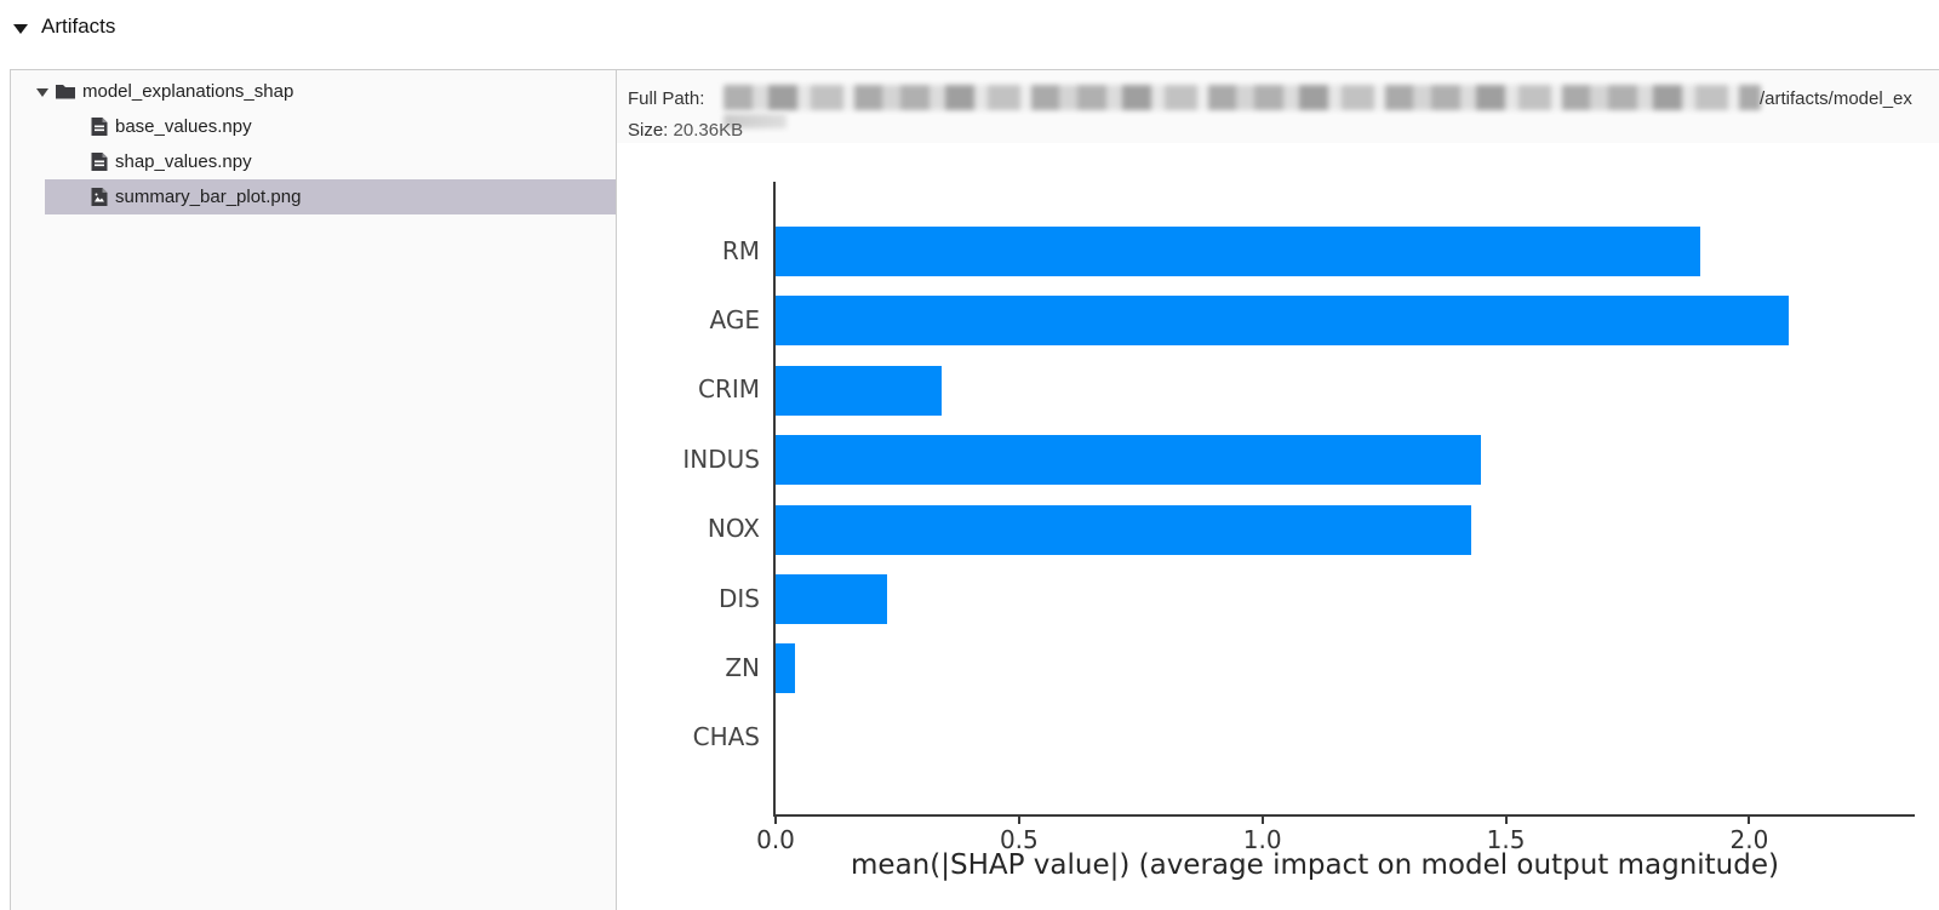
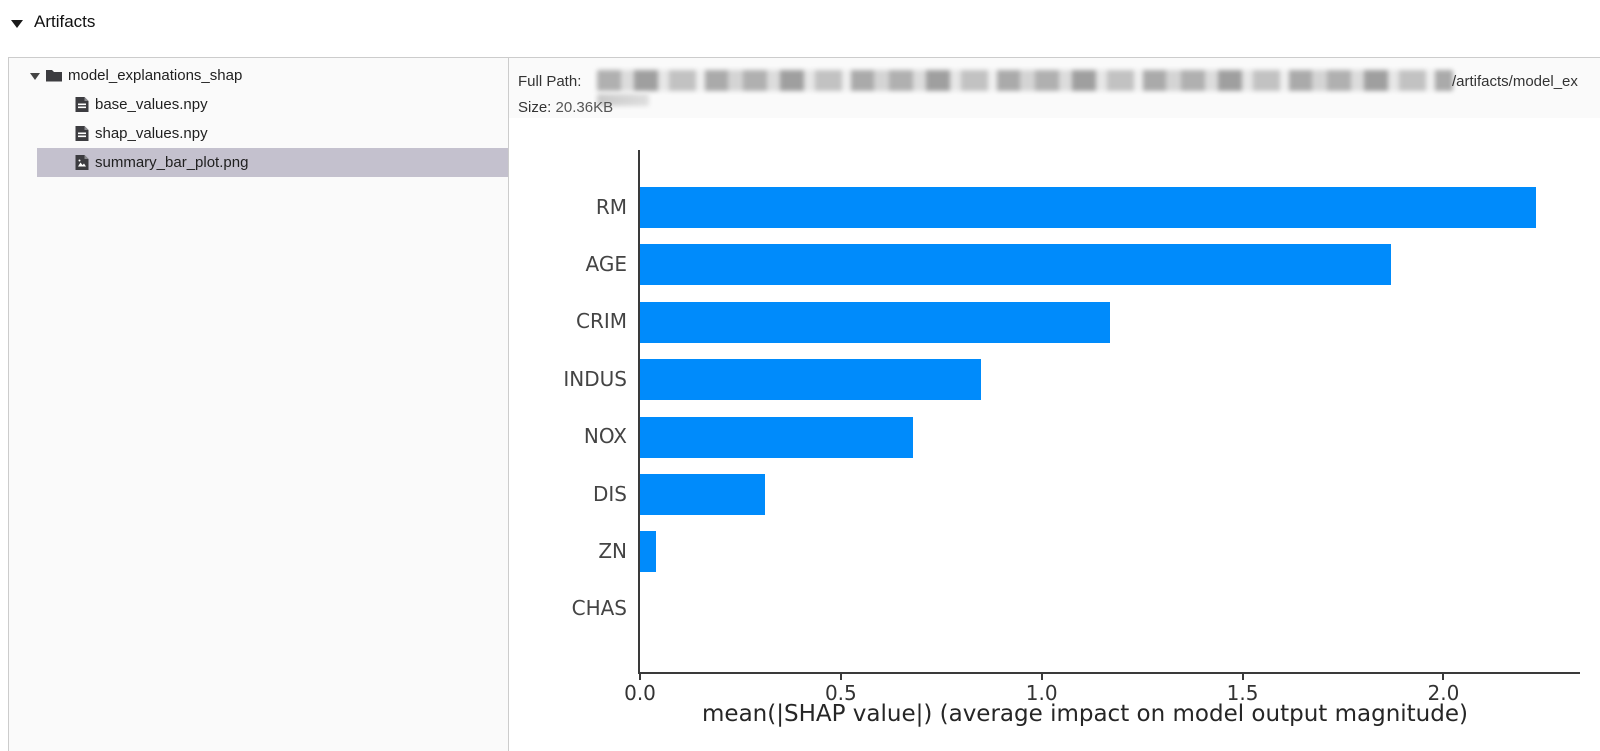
RM: 1.90 -> 2.23
AGE: 2.08 -> 1.87
CRIM: 0.34 -> 1.17
INDUS: 1.45 -> 0.85
NOX: 1.43 -> 0.68
DIS: 0.23 -> 0.31
